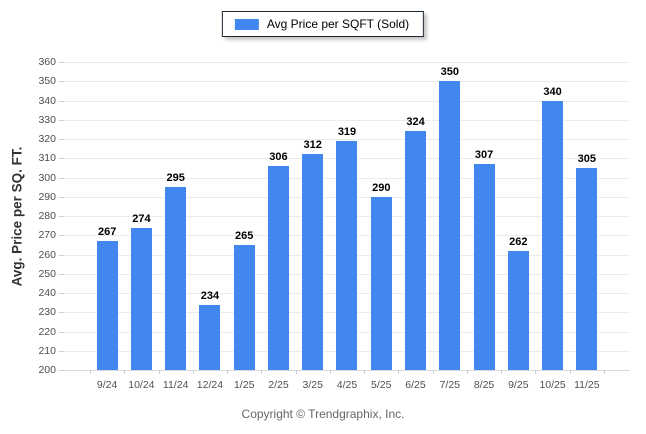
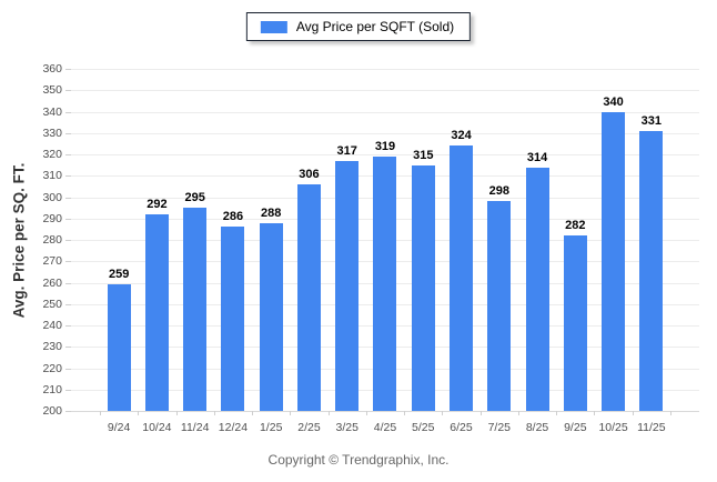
9/24: 267 -> 259
10/24: 274 -> 292
12/24: 234 -> 286
1/25: 265 -> 288
3/25: 312 -> 317
5/25: 290 -> 315
7/25: 350 -> 298
8/25: 307 -> 314
9/25: 262 -> 282
11/25: 305 -> 331
